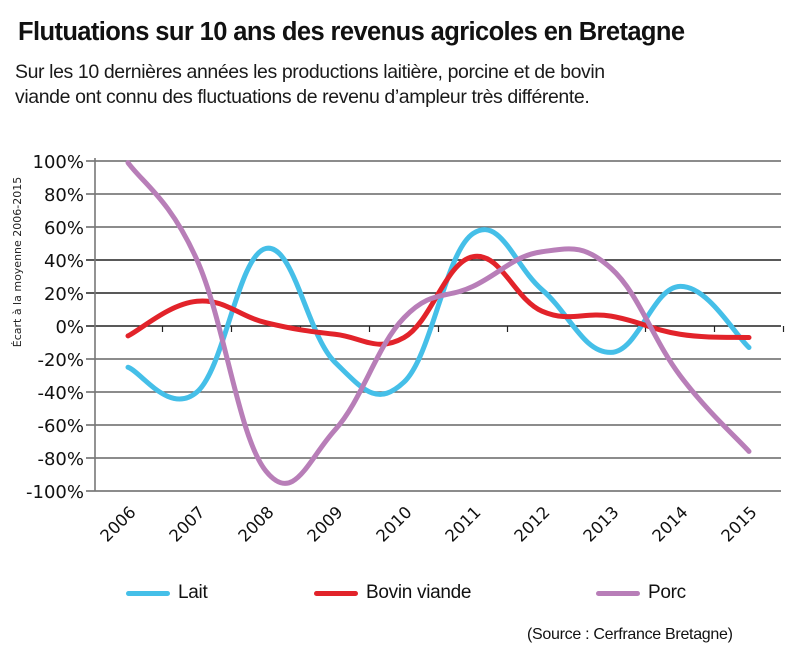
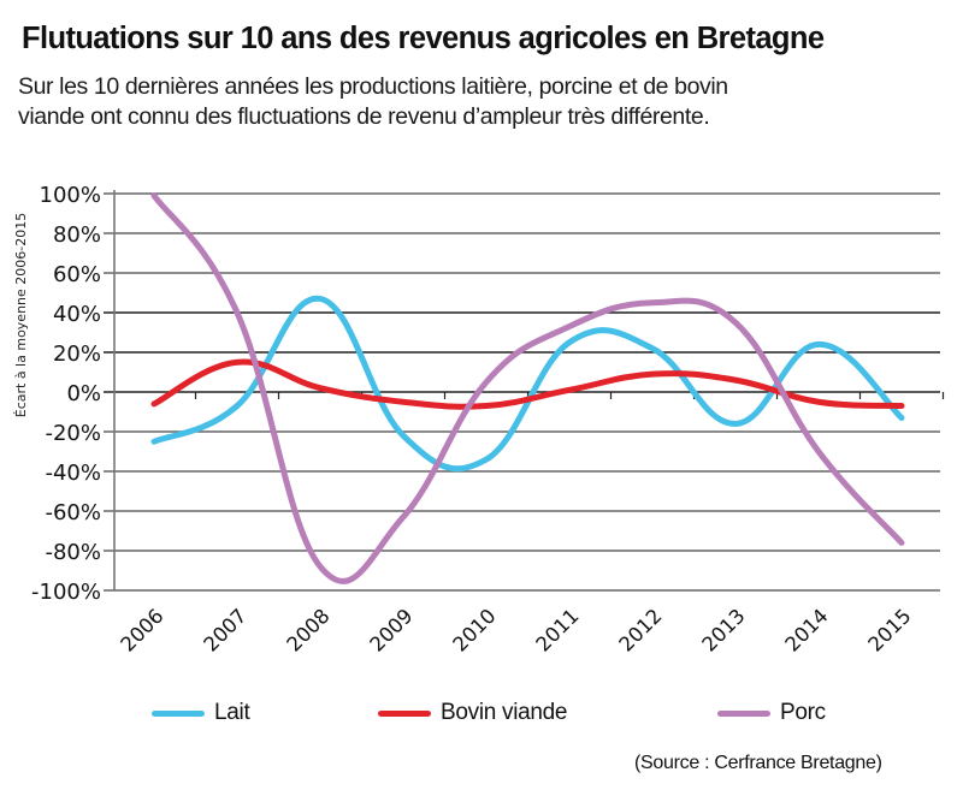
Lait/2007: -40% -> -7%
Lait/2011: 56% -> 25%
Bovin viande/2011: 42% -> 1%
Porc/2011: 24% -> 33%
